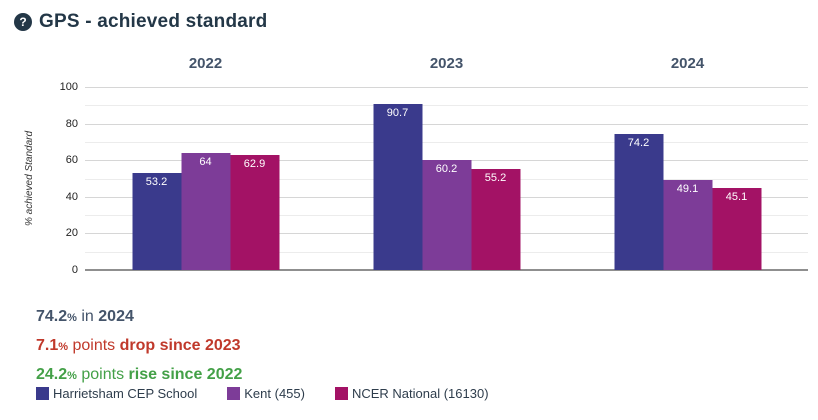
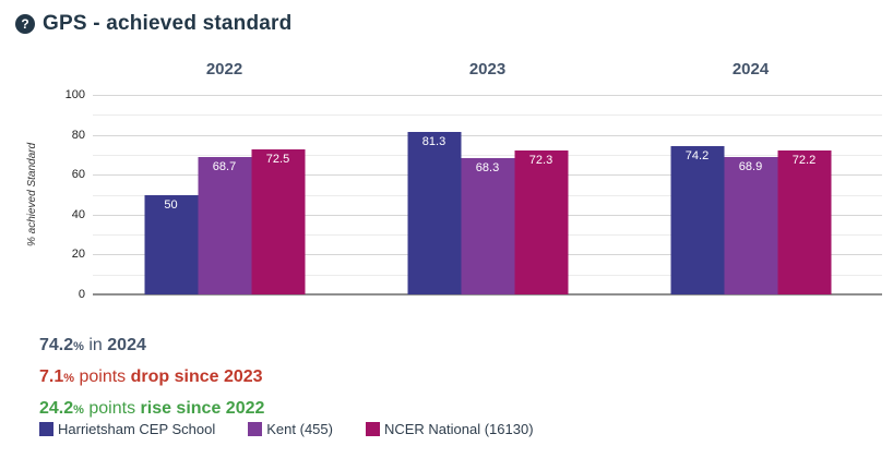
Harrietsham CEP School/2022: 53.2 -> 50
Kent (455)/2022: 64 -> 68.7
NCER National (16130)/2022: 62.9 -> 72.5
Harrietsham CEP School/2023: 90.7 -> 81.3
Kent (455)/2023: 60.2 -> 68.3
NCER National (16130)/2023: 55.2 -> 72.3
Kent (455)/2024: 49.1 -> 68.9
NCER National (16130)/2024: 45.1 -> 72.2
